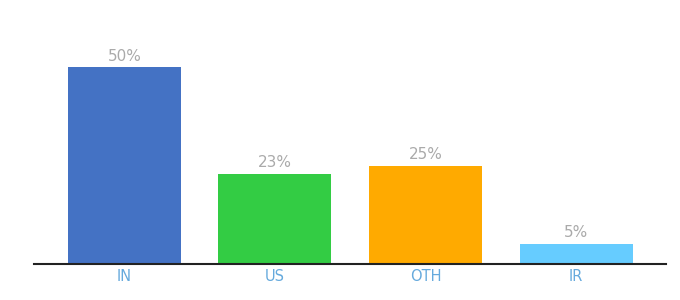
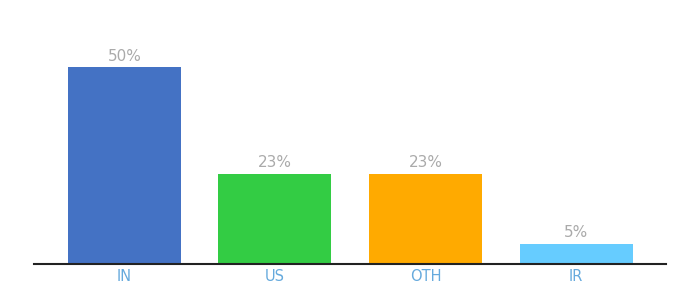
OTH: 25% -> 23%
